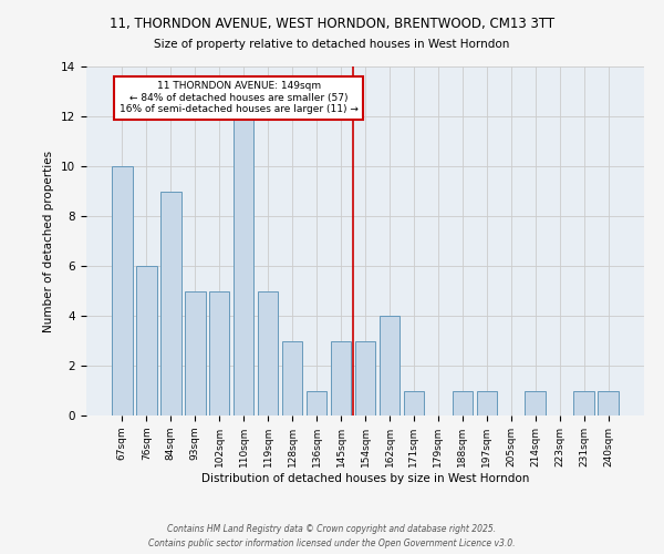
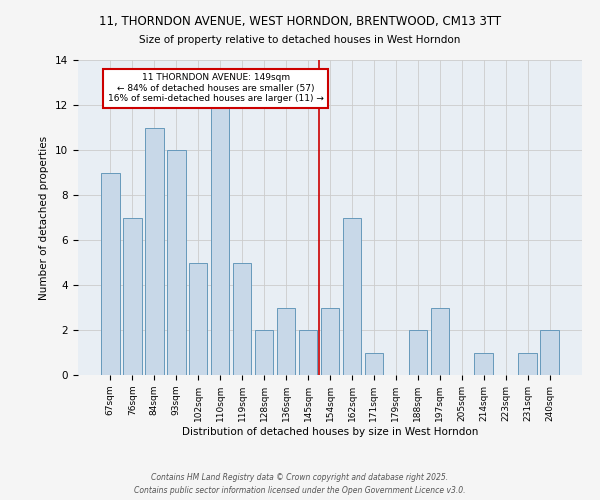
67sqm: 10 -> 9
76sqm: 6 -> 7
84sqm: 9 -> 11
93sqm: 5 -> 10
128sqm: 3 -> 2
136sqm: 1 -> 3
145sqm: 3 -> 2
162sqm: 4 -> 7
188sqm: 1 -> 2
197sqm: 1 -> 3
240sqm: 1 -> 2
